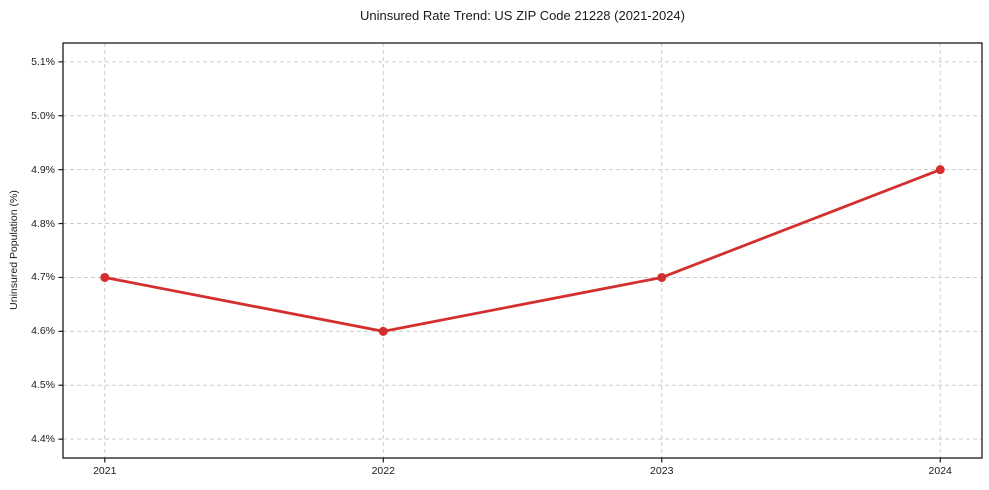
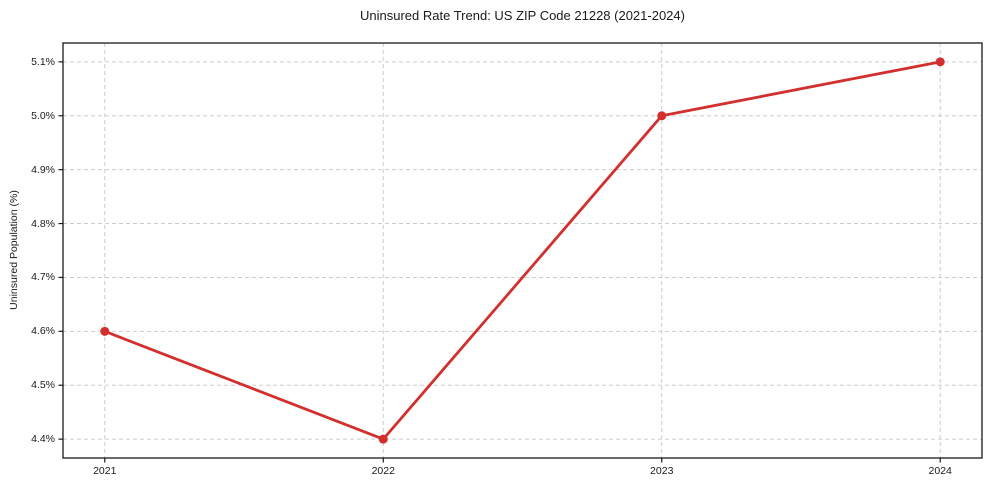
2021: 4.7% -> 4.6%
2022: 4.6% -> 4.4%
2023: 4.7% -> 5.0%
2024: 4.9% -> 5.1%
